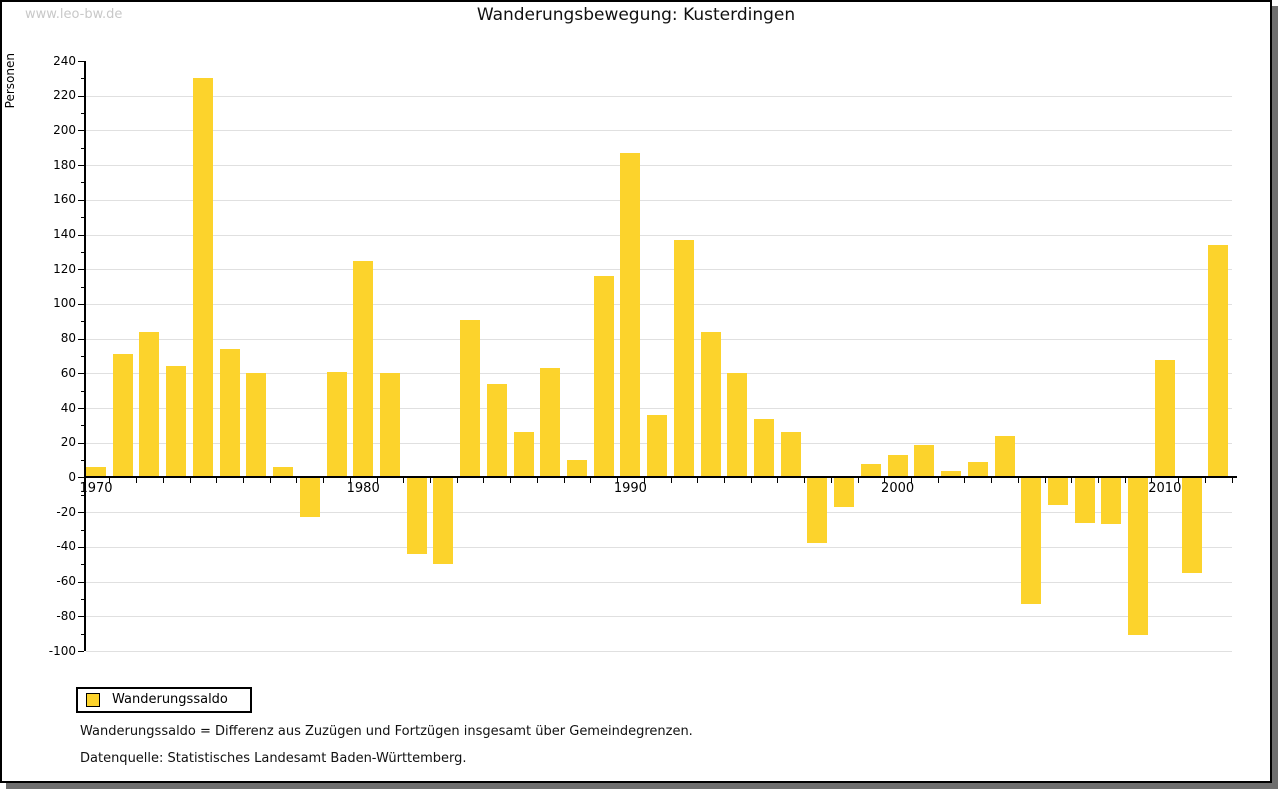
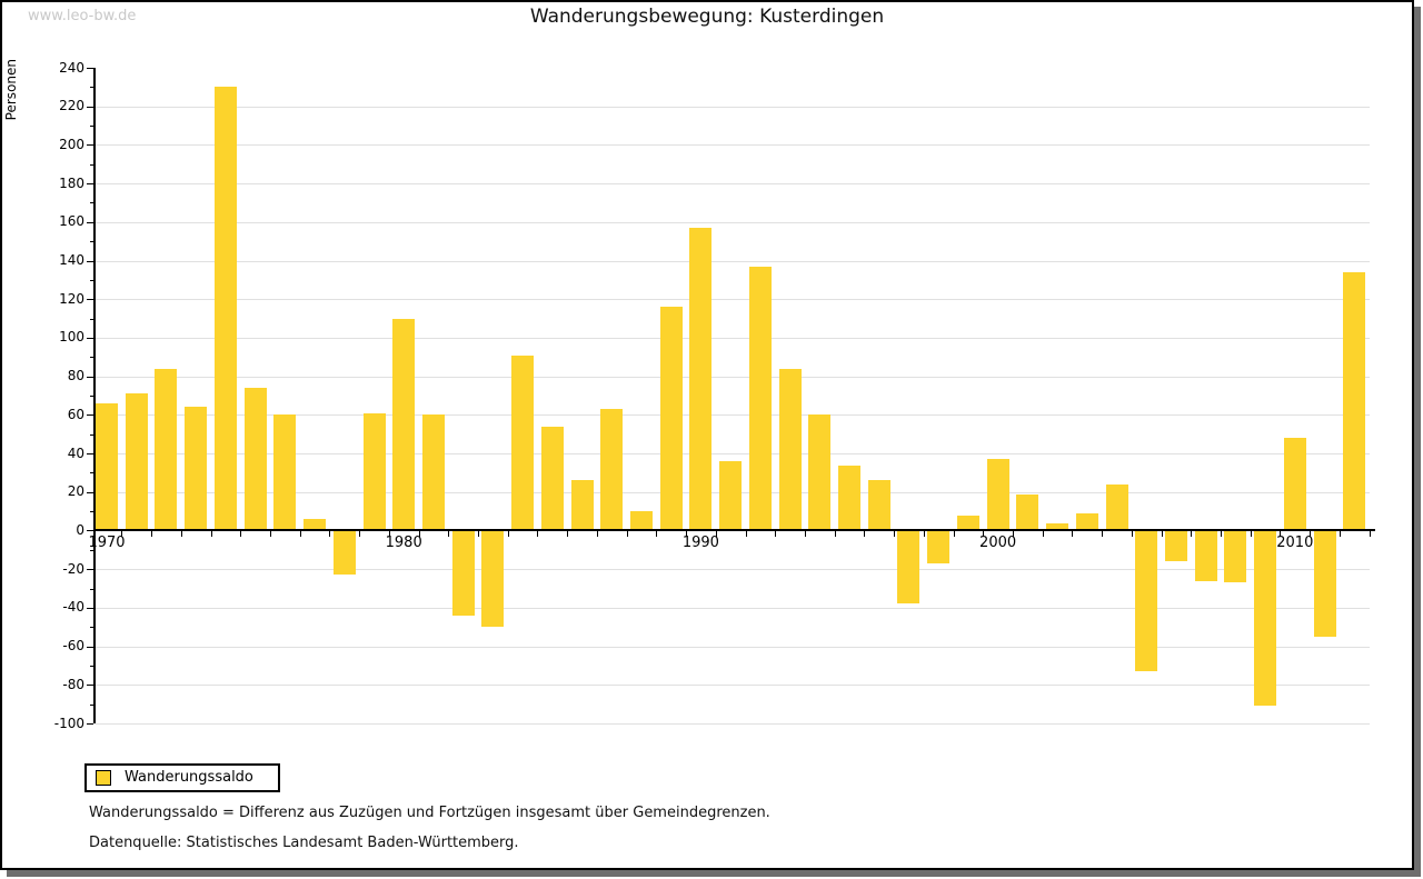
1970: 6 -> 66
1980: 125 -> 110
1990: 187 -> 157
2000: 13 -> 37
2010: 68 -> 48
